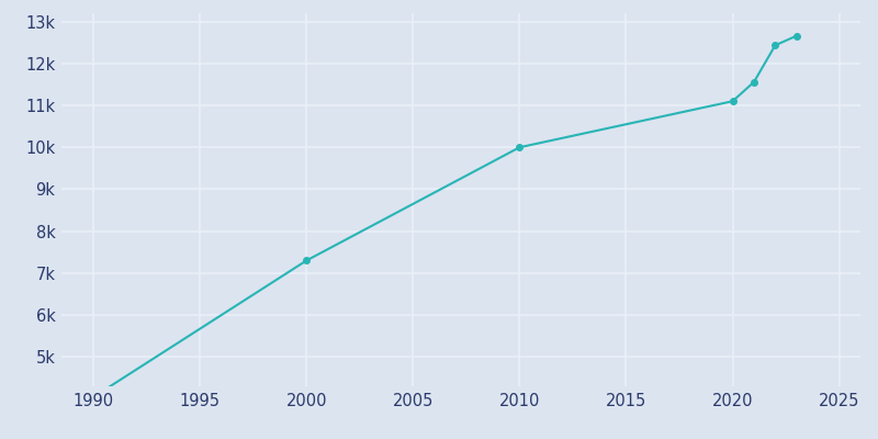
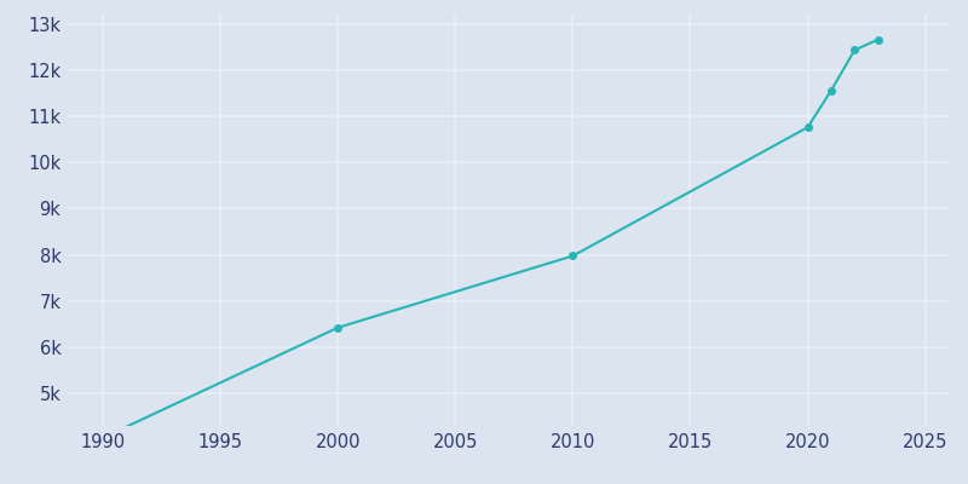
2000: 7.30k -> 6.43k
2010: 10.00k -> 7.98k
2020: 11.10k -> 10.76k
